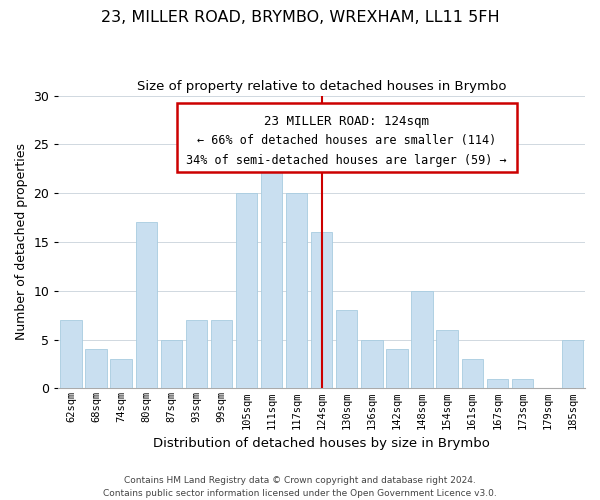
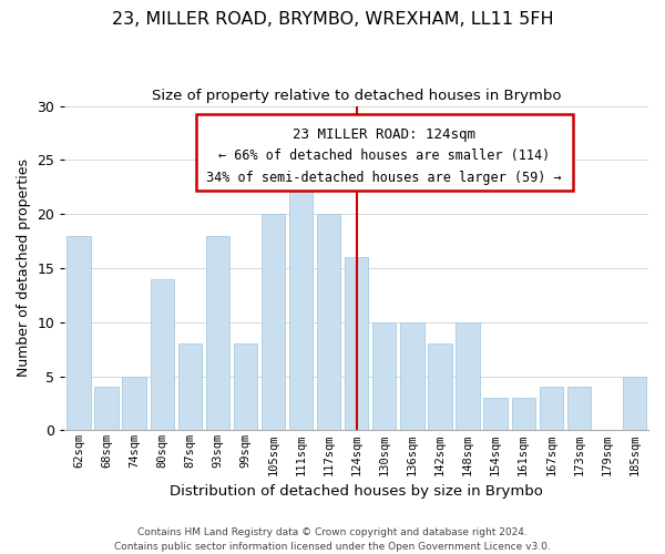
62sqm: 7 -> 18
74sqm: 3 -> 5
80sqm: 17 -> 14
87sqm: 5 -> 8
93sqm: 7 -> 18
99sqm: 7 -> 8
130sqm: 8 -> 10
136sqm: 5 -> 10
142sqm: 4 -> 8
154sqm: 6 -> 3
167sqm: 1 -> 4
173sqm: 1 -> 4
